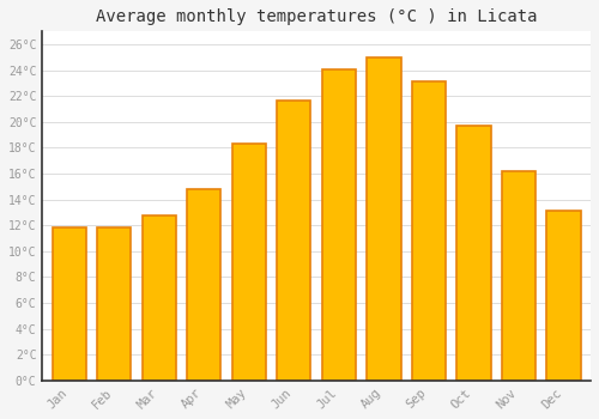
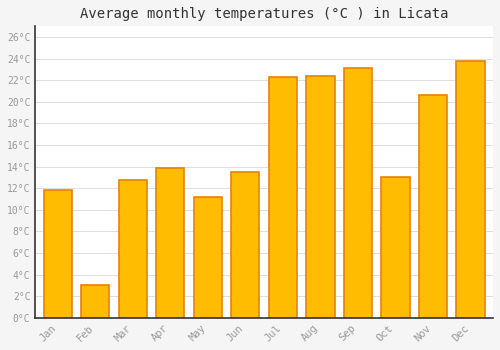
Feb: 11.8°C -> 3.0°C
Apr: 14.8°C -> 13.9°C
May: 18.3°C -> 11.2°C
Jun: 21.7°C -> 13.5°C
Jul: 24.1°C -> 22.3°C
Aug: 25.0°C -> 22.4°C
Oct: 19.7°C -> 13.0°C
Nov: 16.2°C -> 20.6°C
Dec: 13.1°C -> 23.8°C
